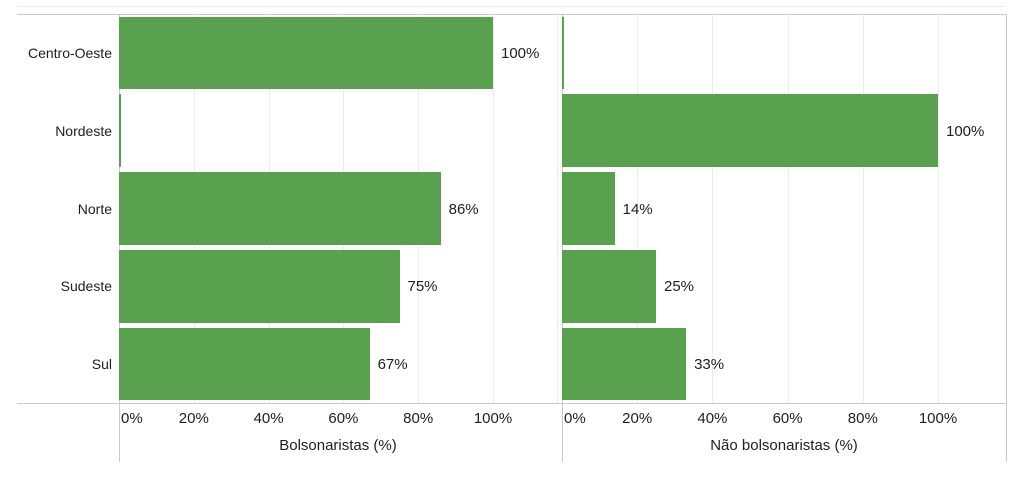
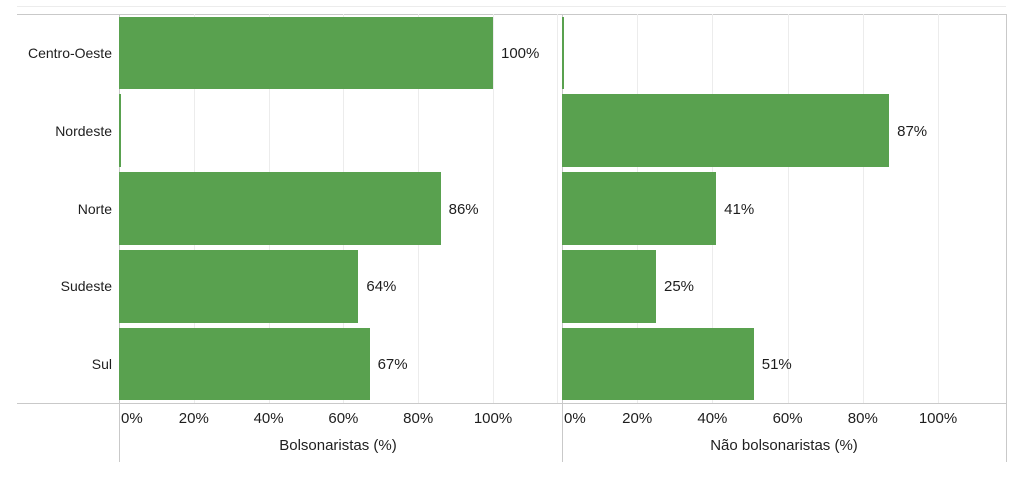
Não bolsonaristas (%)/Nordeste: 100% -> 87%
Não bolsonaristas (%)/Norte: 14% -> 41%
Bolsonaristas (%)/Sudeste: 75% -> 64%
Não bolsonaristas (%)/Sul: 33% -> 51%
